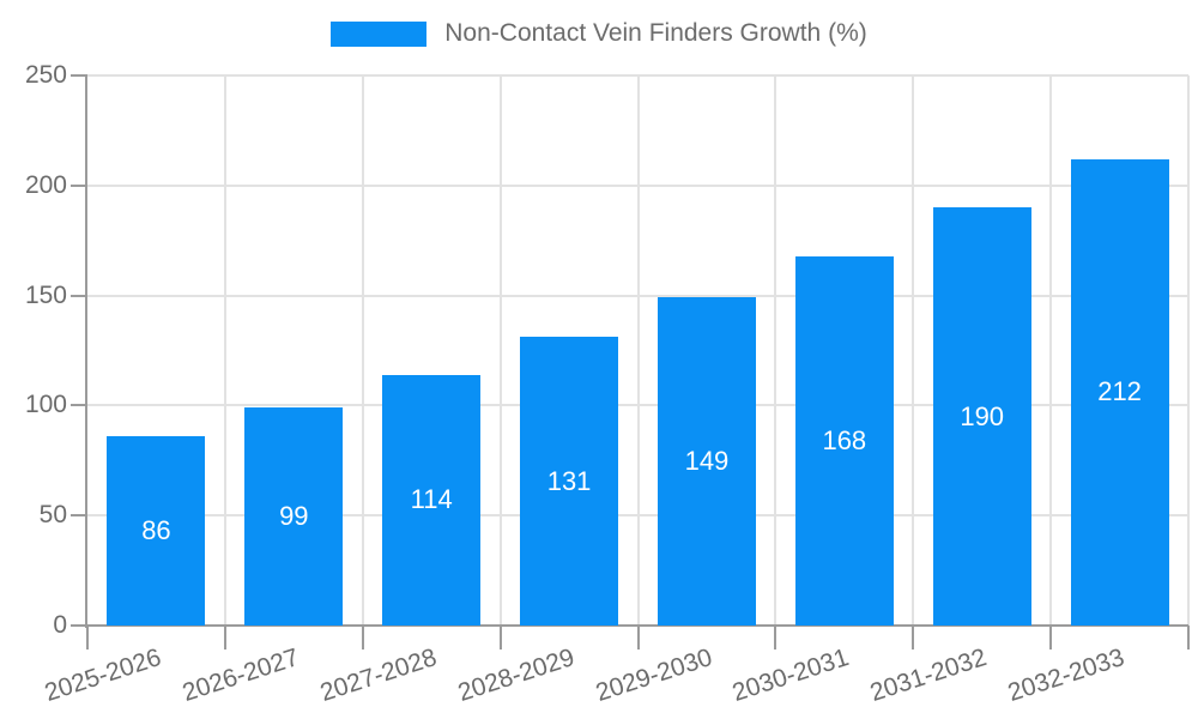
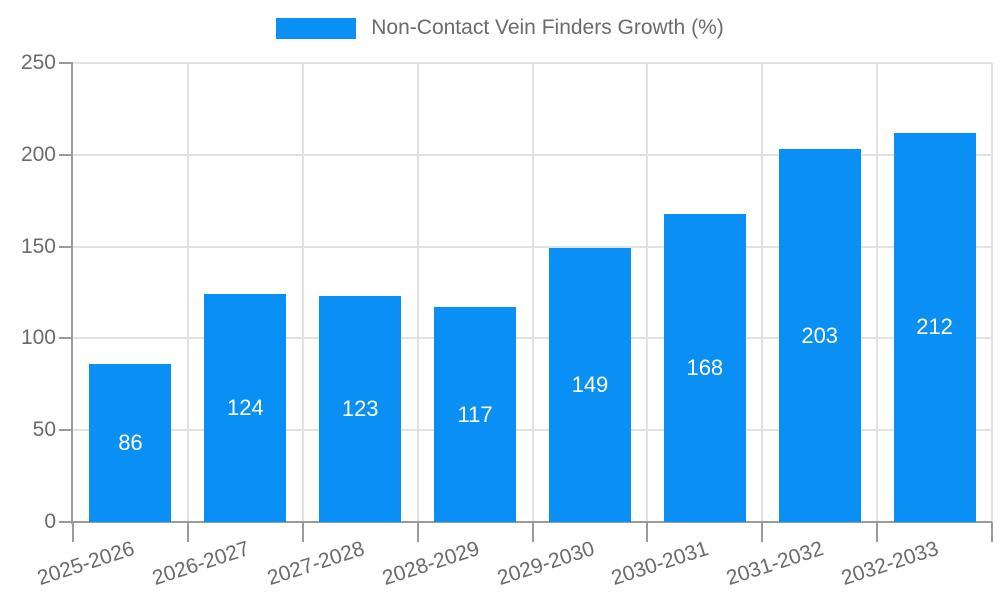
2026-2027: 99 -> 124
2027-2028: 114 -> 123
2028-2029: 131 -> 117
2031-2032: 190 -> 203
